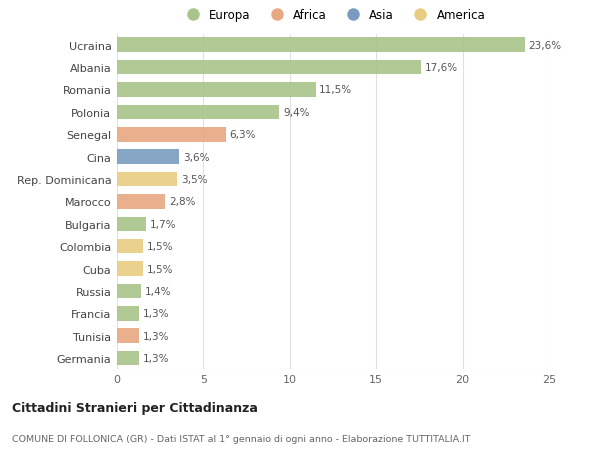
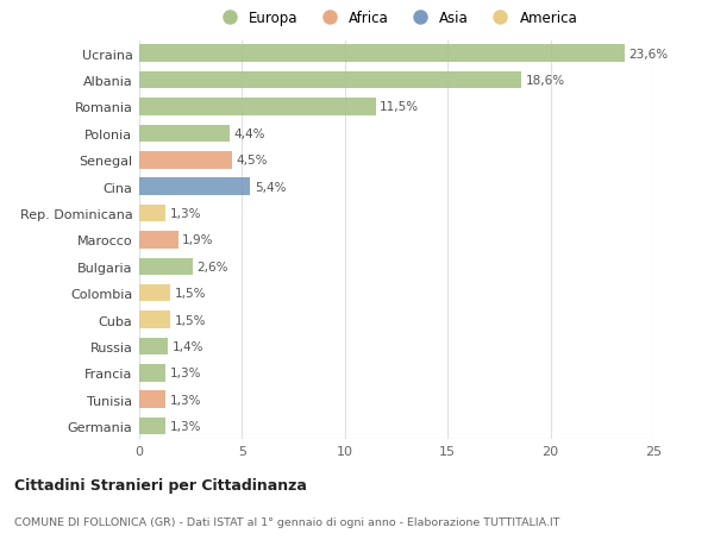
Albania: 17,6% -> 18,6%
Polonia: 9,4% -> 4,4%
Senegal: 6,3% -> 4,5%
Cina: 3,6% -> 5,4%
Rep. Dominicana: 3,5% -> 1,3%
Marocco: 2,8% -> 1,9%
Bulgaria: 1,7% -> 2,6%
